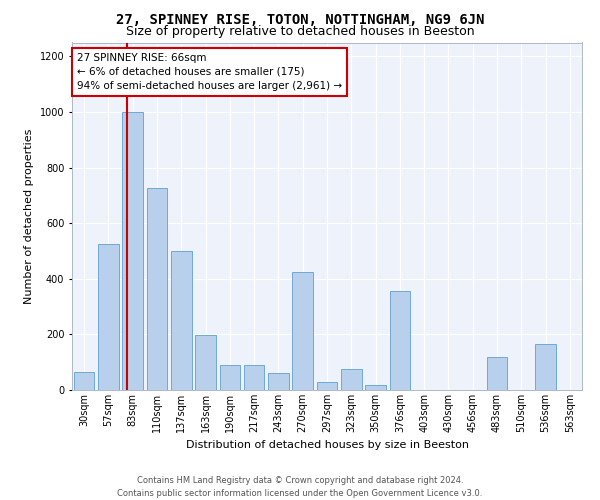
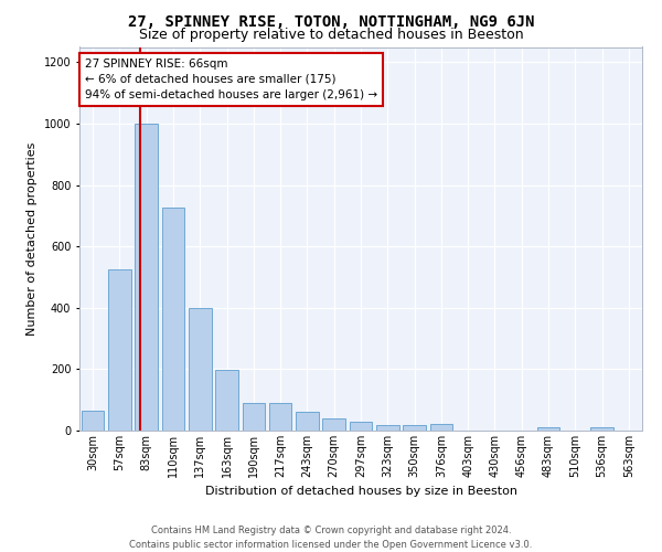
137sqm: 500 -> 400
270sqm: 425 -> 38
323sqm: 75 -> 18
376sqm: 355 -> 20
483sqm: 120 -> 10
536sqm: 165 -> 10
